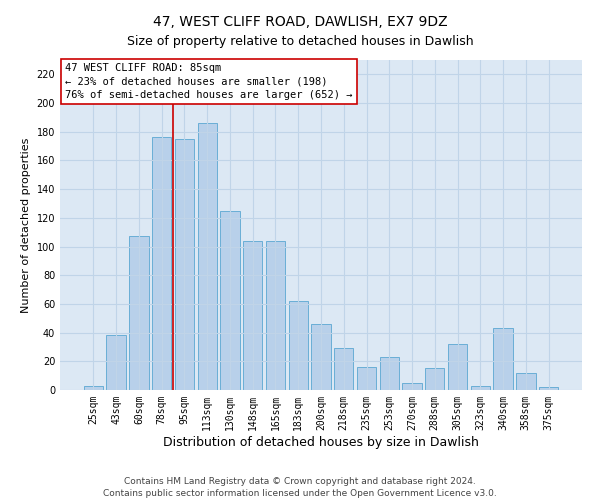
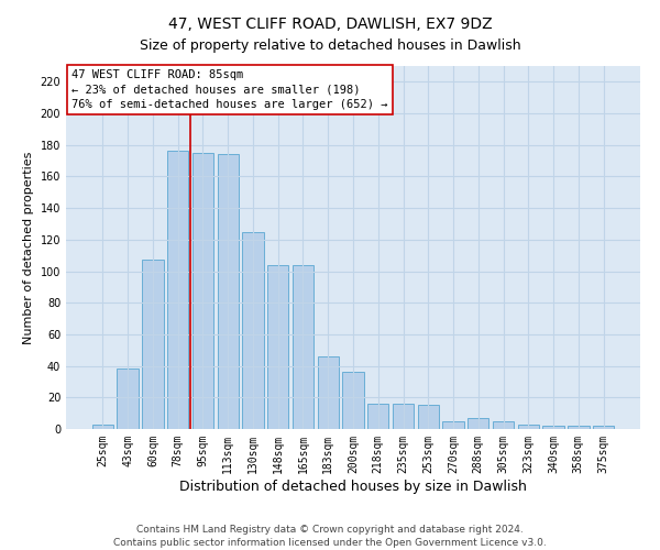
113sqm: 186 -> 174
183sqm: 62 -> 46
200sqm: 46 -> 36
218sqm: 29 -> 16
253sqm: 23 -> 15
288sqm: 15 -> 7
305sqm: 32 -> 5
340sqm: 43 -> 2
358sqm: 12 -> 2
